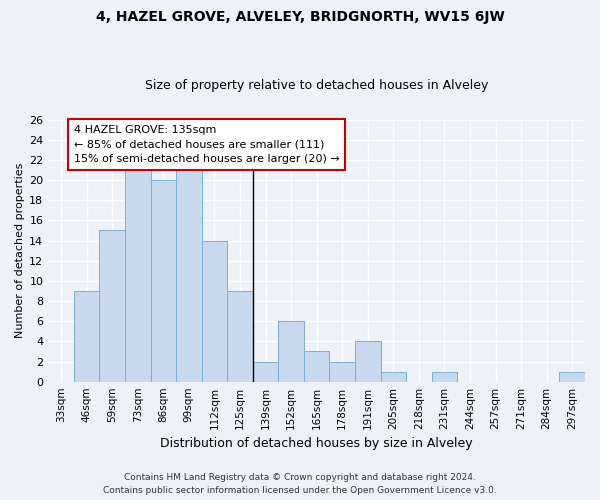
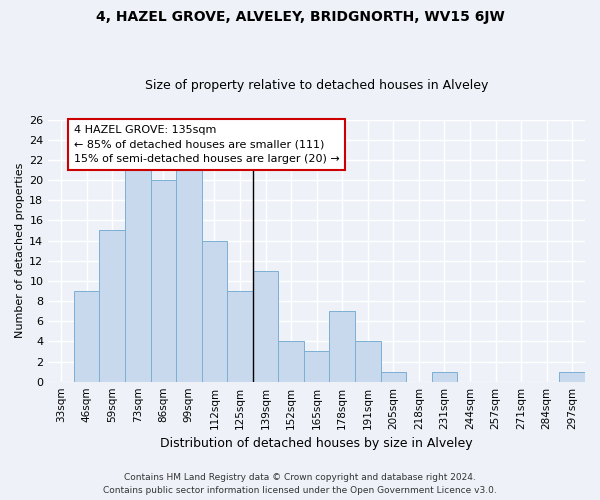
139sqm: 2 -> 11
152sqm: 6 -> 4
178sqm: 2 -> 7
